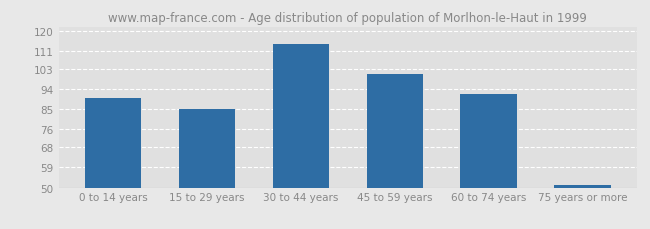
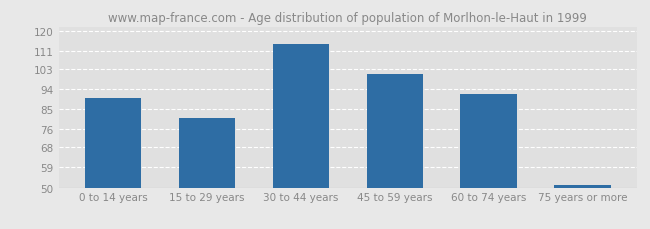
15 to 29 years: 85 -> 81
